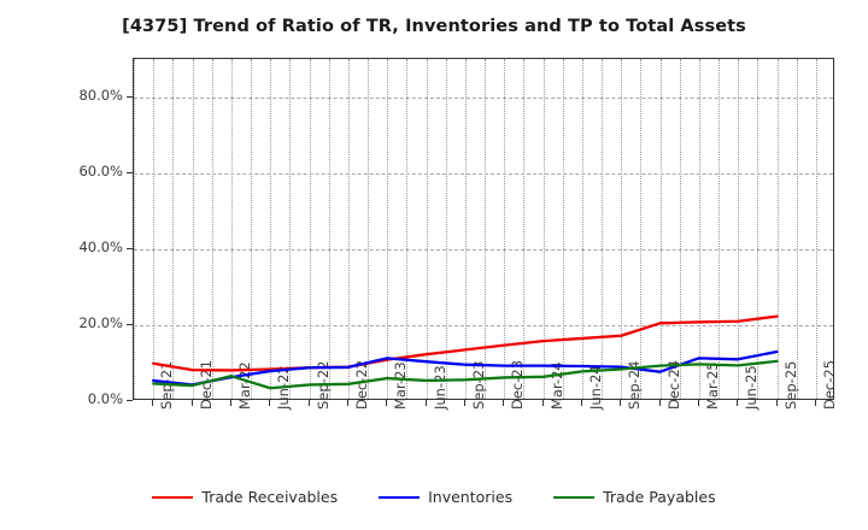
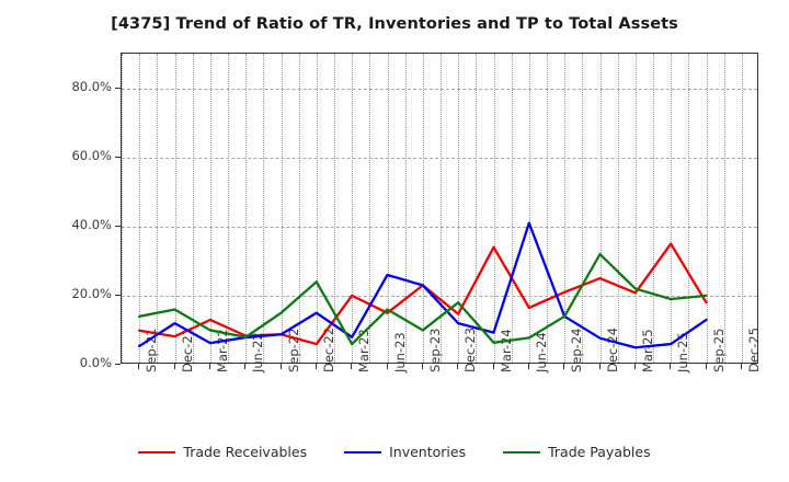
Trade Payables/Sep-21: 5% -> 14%
Inventories/Dec-21: 4% -> 12%
Trade Payables/Dec-21: 4% -> 16%
Trade Receivables/Mar-22: 8% -> 13%
Trade Payables/Mar-22: 7% -> 10%
Trade Payables/Jun-22: 3% -> 8%
Trade Payables/Sep-22: 4% -> 15%
Trade Receivables/Dec-22: 9% -> 6%
Inventories/Dec-22: 9% -> 15%
Trade Payables/Dec-22: 4% -> 24%
Trade Receivables/Mar-23: 11% -> 20%
Inventories/Mar-23: 11% -> 8%
Trade Receivables/Jun-23: 12% -> 15%
Inventories/Jun-23: 10% -> 26%
Trade Payables/Jun-23: 5% -> 16%
Trade Receivables/Sep-23: 14% -> 23%
Inventories/Sep-23: 10% -> 23%
Trade Payables/Sep-23: 6% -> 10%
Inventories/Dec-23: 9% -> 12%
Trade Payables/Dec-23: 6% -> 18%
Trade Receivables/Mar-24: 16% -> 34%
Inventories/Jun-24: 9% -> 41%
Trade Receivables/Sep-24: 17% -> 21%
Inventories/Sep-24: 9% -> 14%
Trade Payables/Sep-24: 8% -> 14%
Trade Receivables/Dec-24: 20% -> 25%
Trade Payables/Dec-24: 9% -> 32%
Inventories/Mar-25: 11% -> 5%
Trade Payables/Mar-25: 10% -> 22%
Trade Receivables/Jun-25: 21% -> 35%
Inventories/Jun-25: 11% -> 6%
Trade Payables/Jun-25: 9% -> 19%
Trade Receivables/Sep-25: 22% -> 18%
Trade Payables/Sep-25: 10% -> 20%
